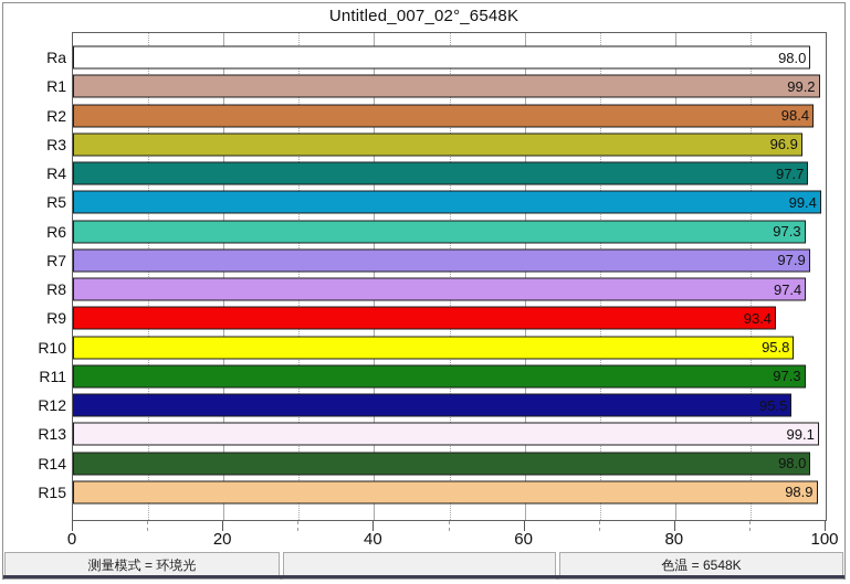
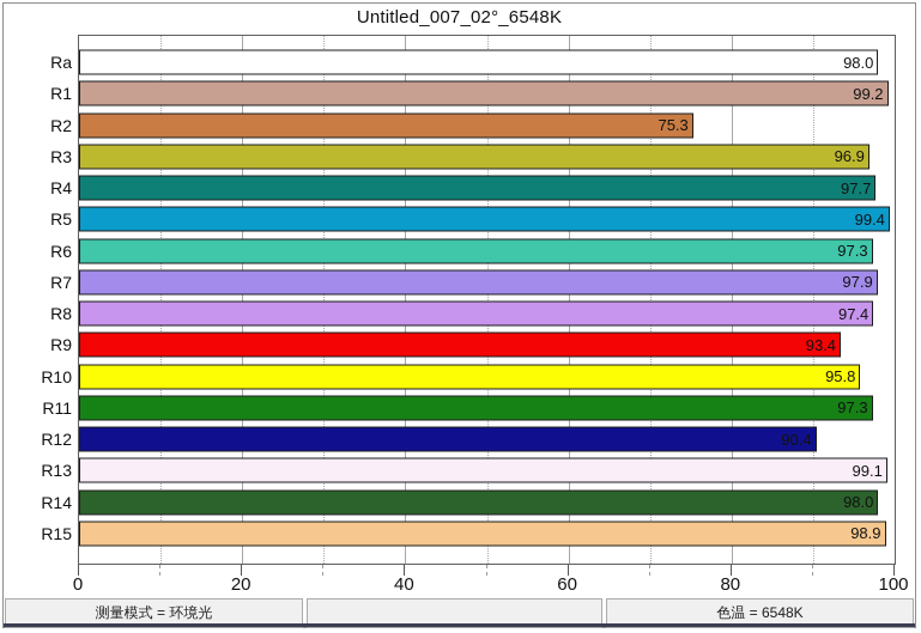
R2: 98.4 -> 75.3
R12: 95.5 -> 90.4
